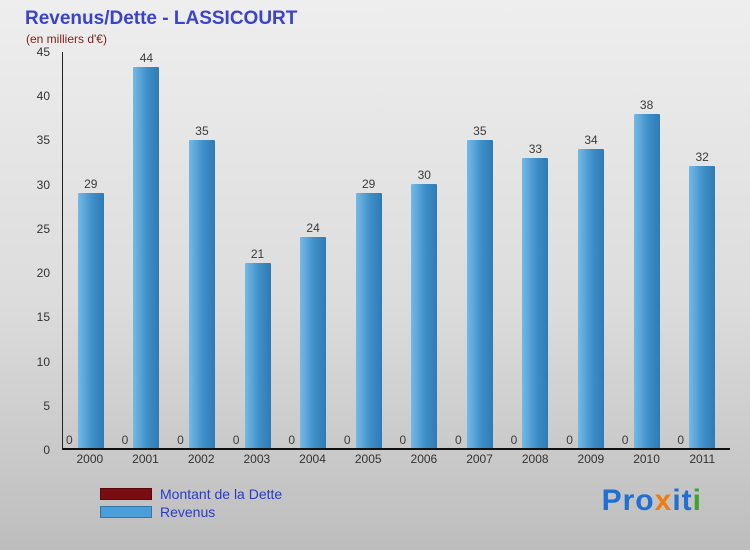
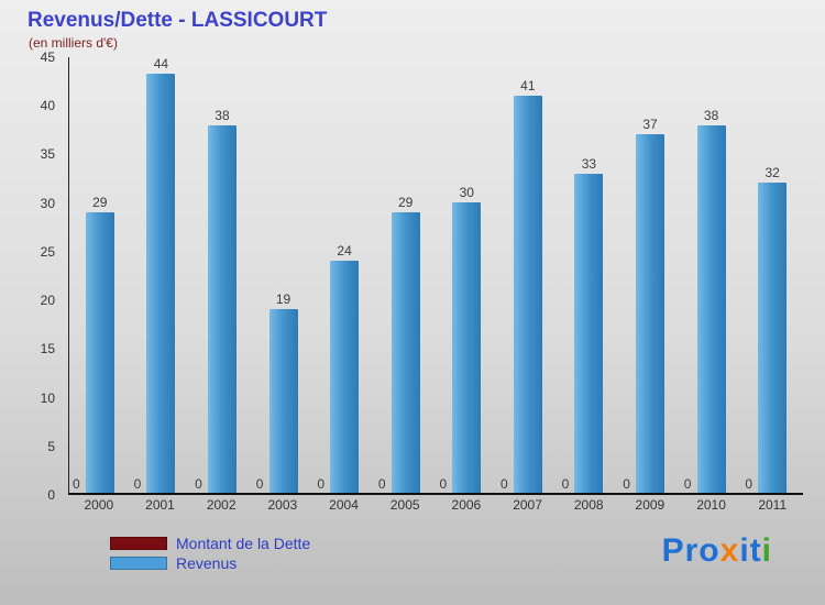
Revenus/2002: 35 -> 38
Revenus/2003: 21 -> 19
Revenus/2007: 35 -> 41
Revenus/2009: 34 -> 37
